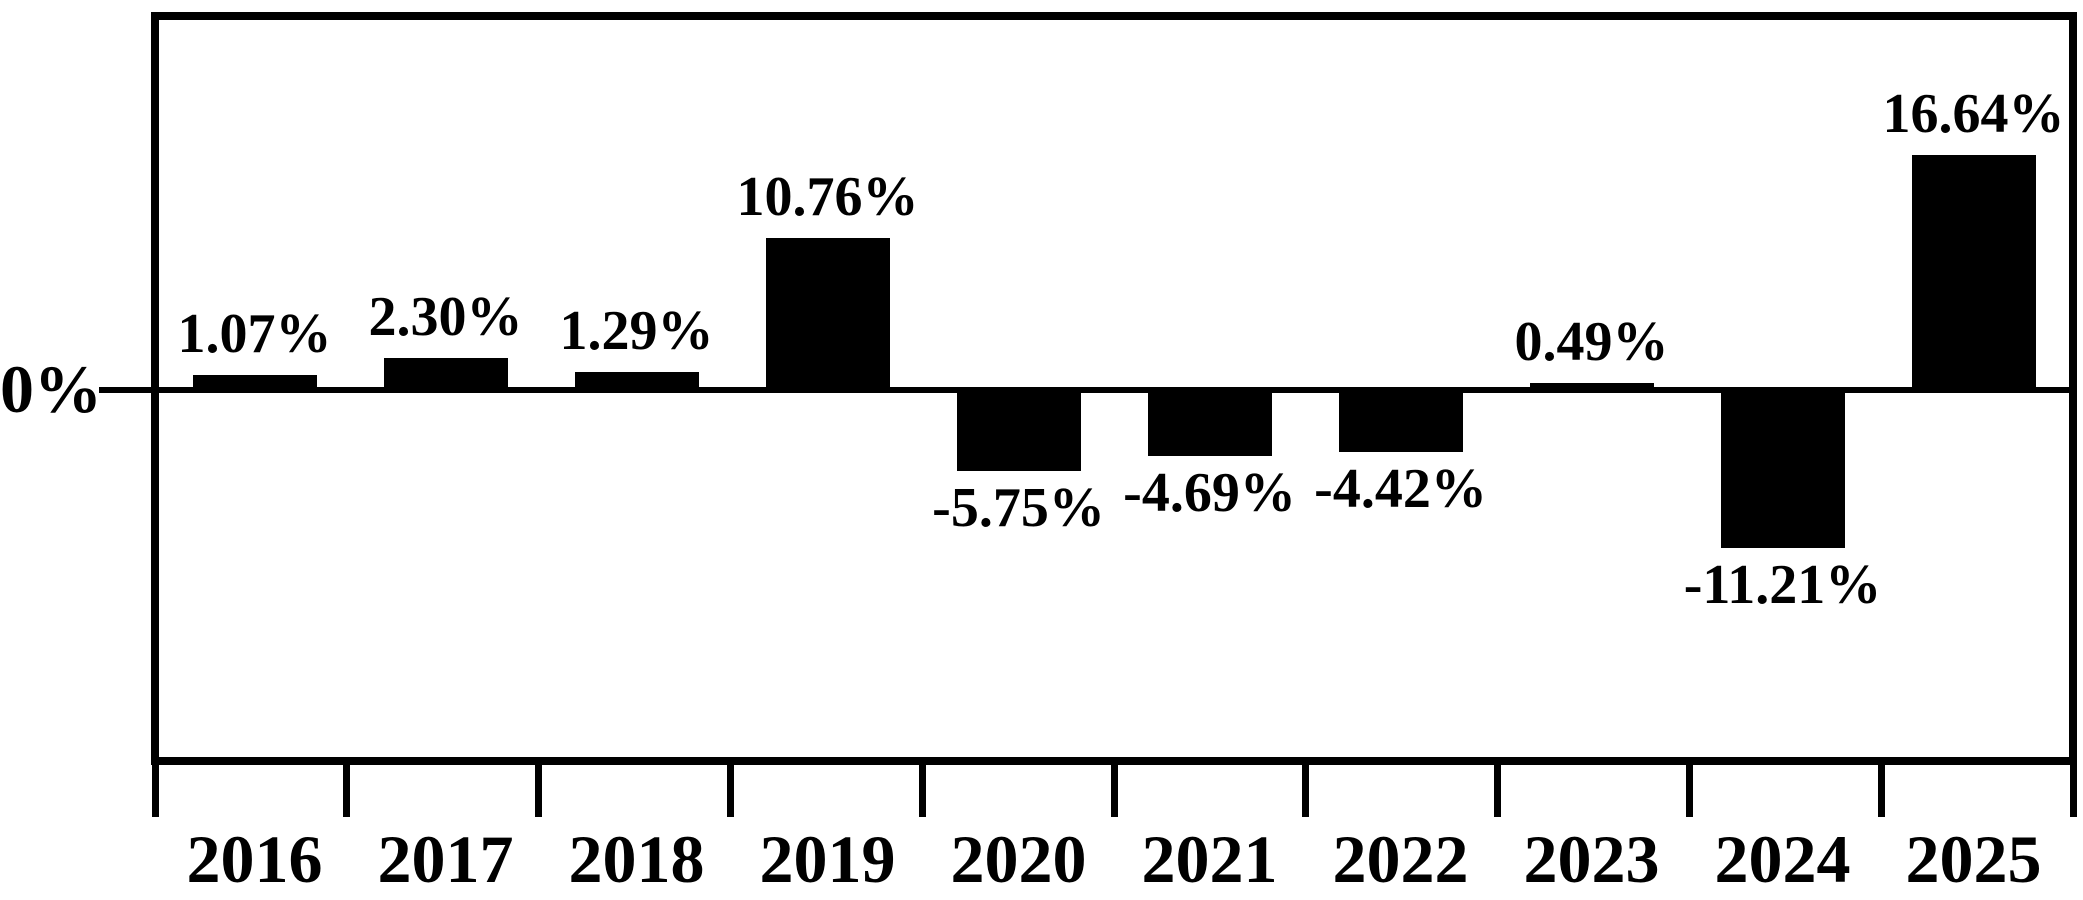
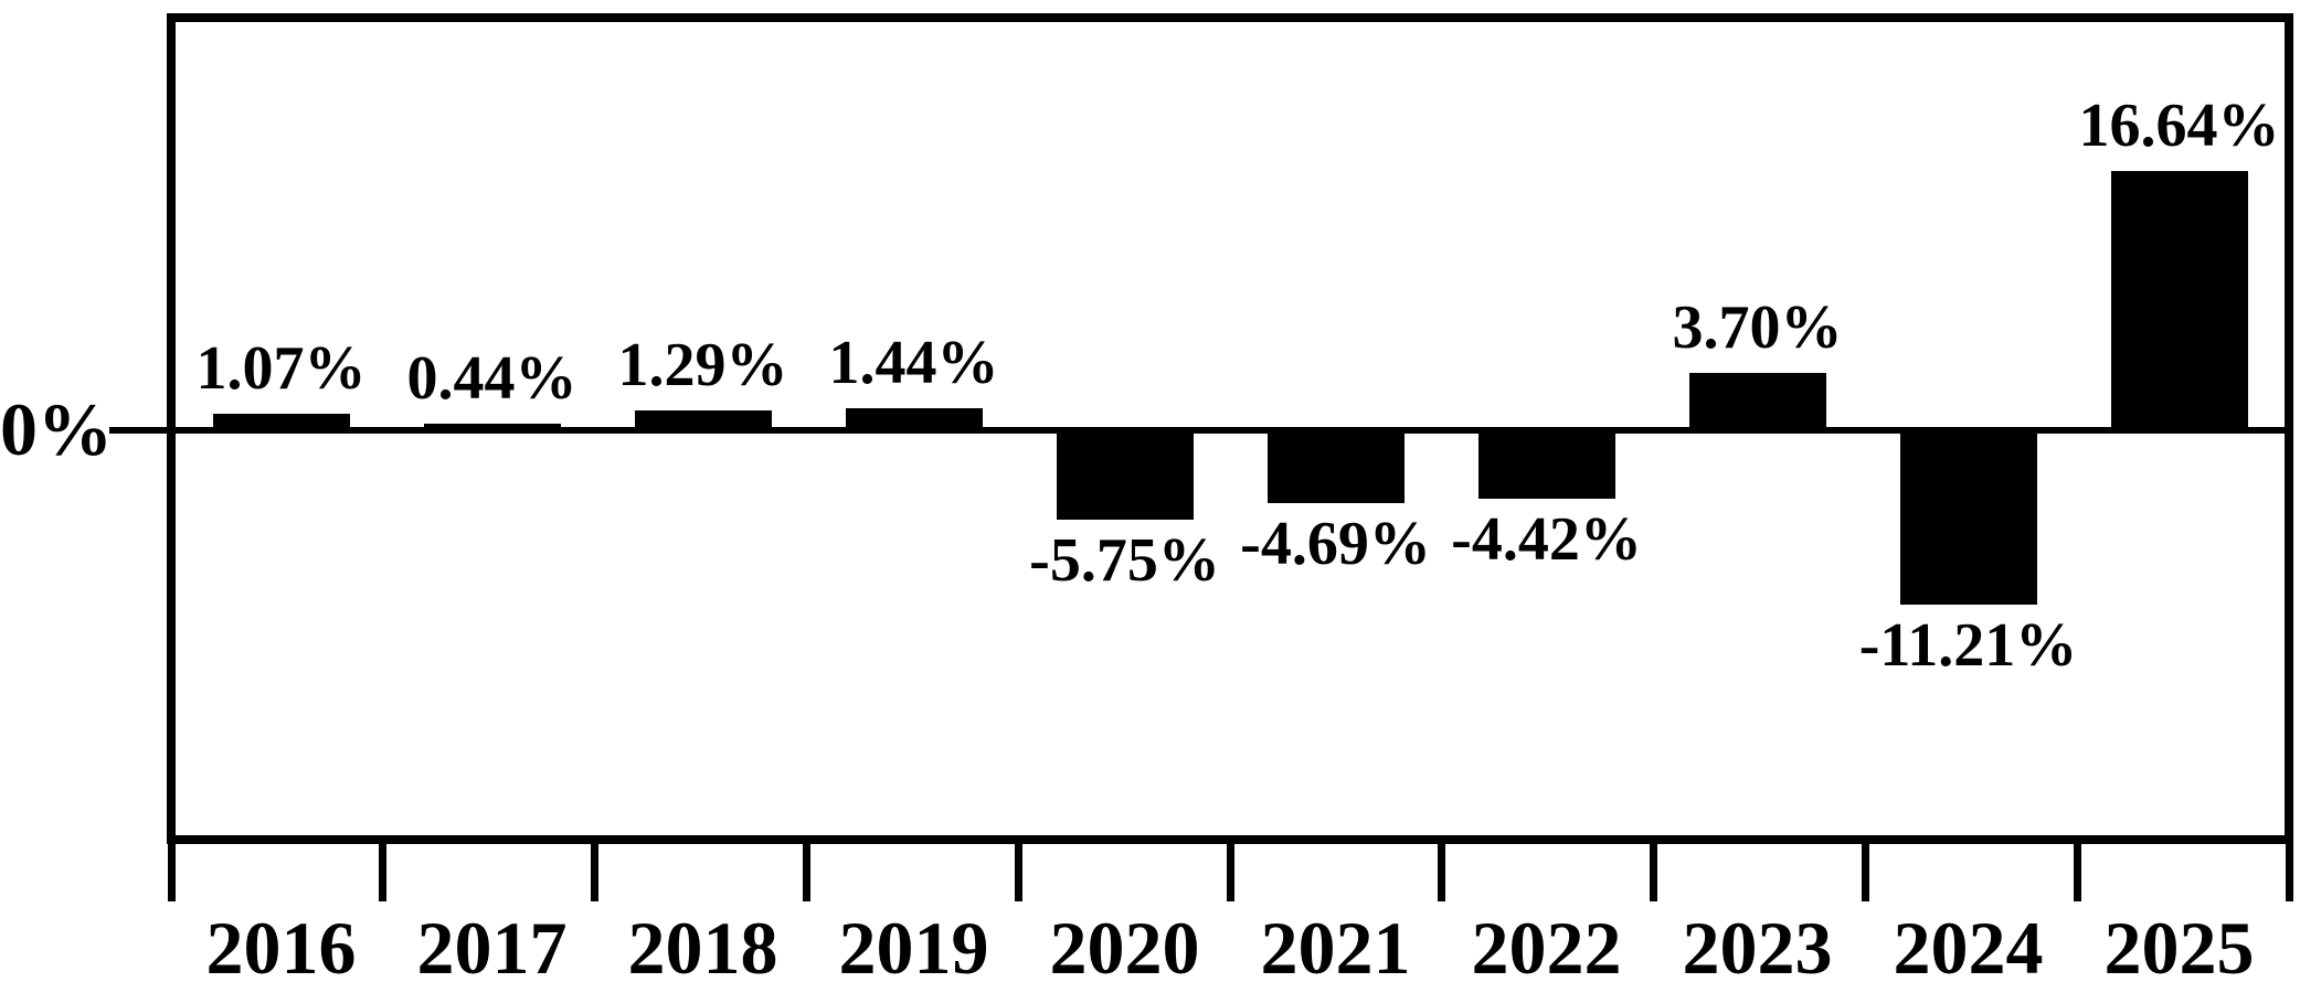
2017: 2.30% -> 0.44%
2019: 10.76% -> 1.44%
2023: 0.49% -> 3.70%
